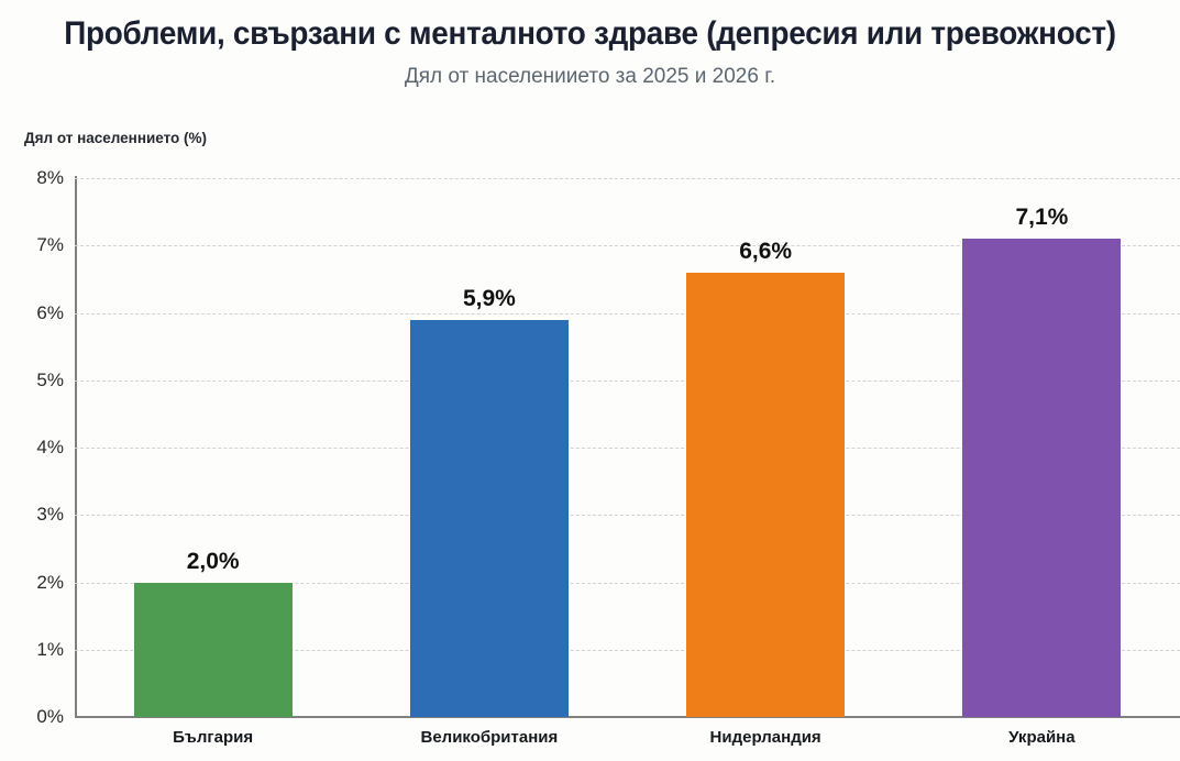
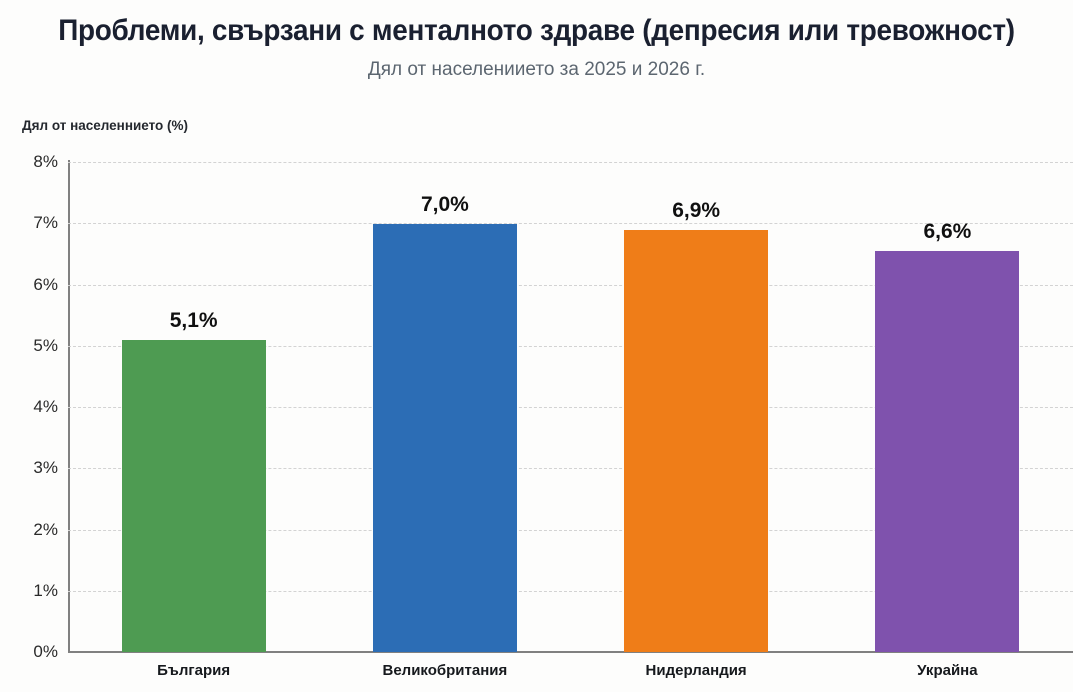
България: 2,0% -> 5,1%
Великобритания: 5,9% -> 7,0%
Нидерландия: 6,6% -> 6,9%
Украйна: 7,1% -> 6,6%
